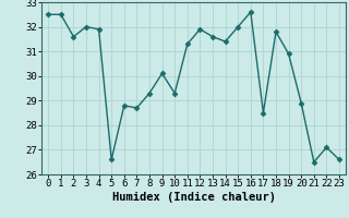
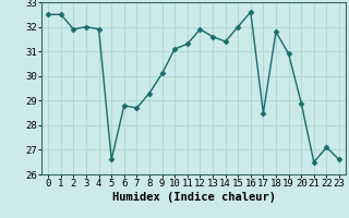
2: 31.6 -> 31.9
10: 29.3 -> 31.1
